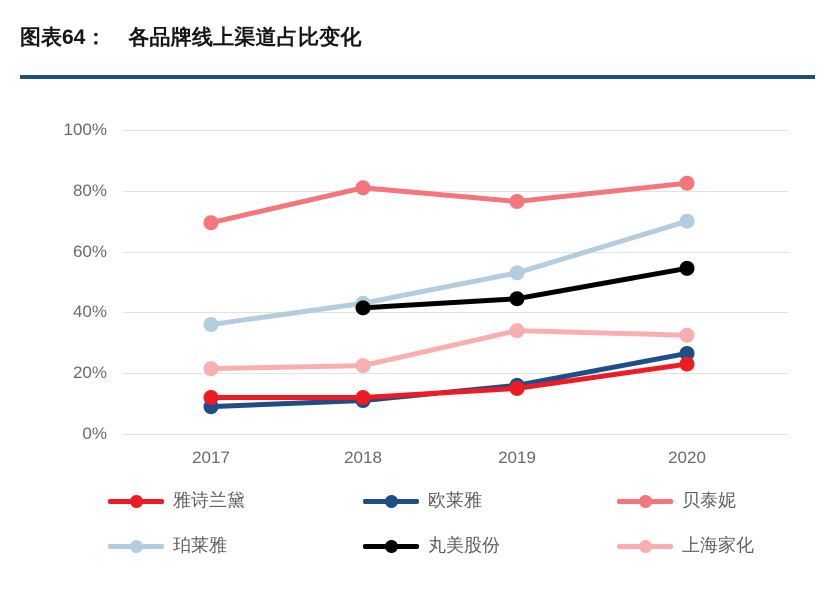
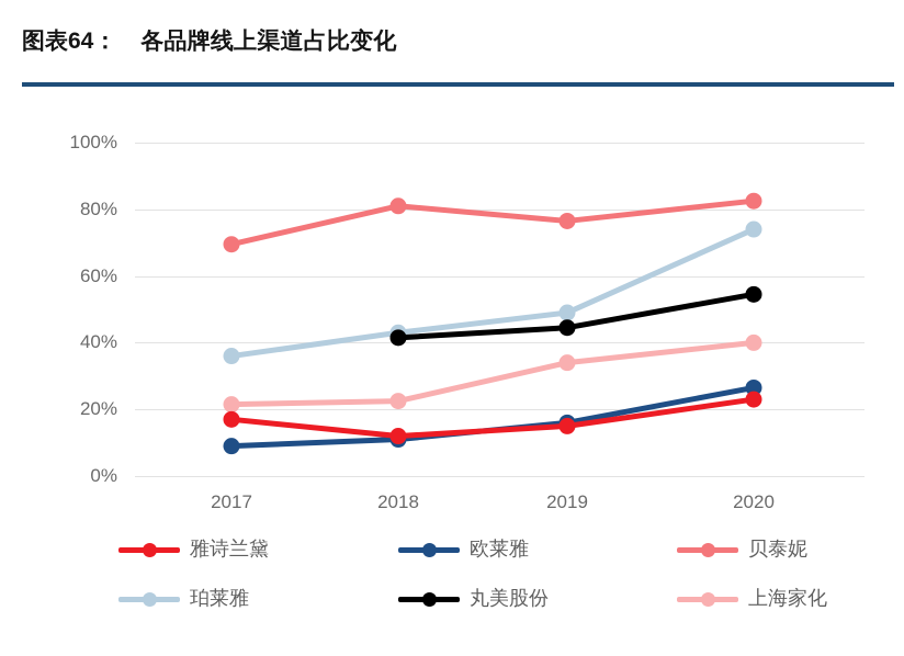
雅诗兰黛/2017: 12% -> 17%
珀莱雅/2019: 53% -> 49%
珀莱雅/2020: 70% -> 74%
上海家化/2020: 32% -> 40%
